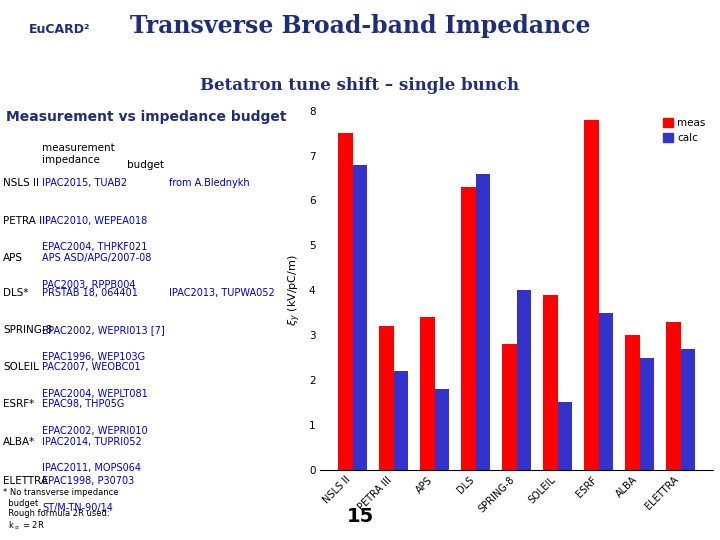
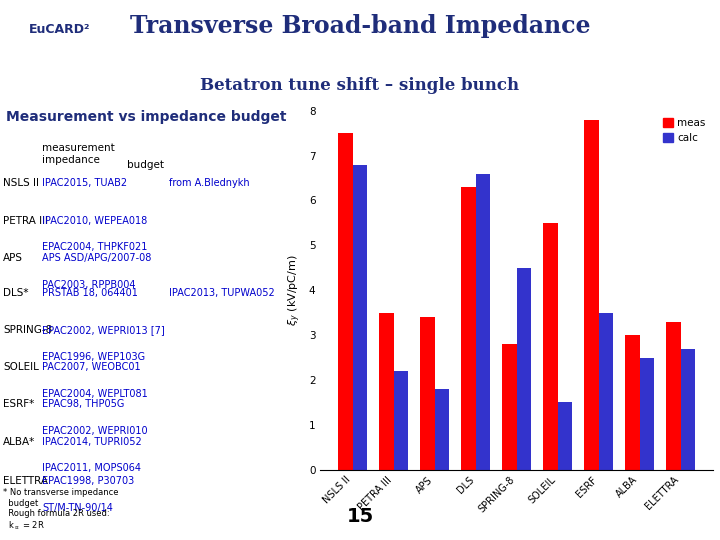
meas/PETRA III: 3.2 -> 3.5
calc/SPRING-8: 4.0 -> 4.5
meas/SOLEIL: 3.9 -> 5.5
